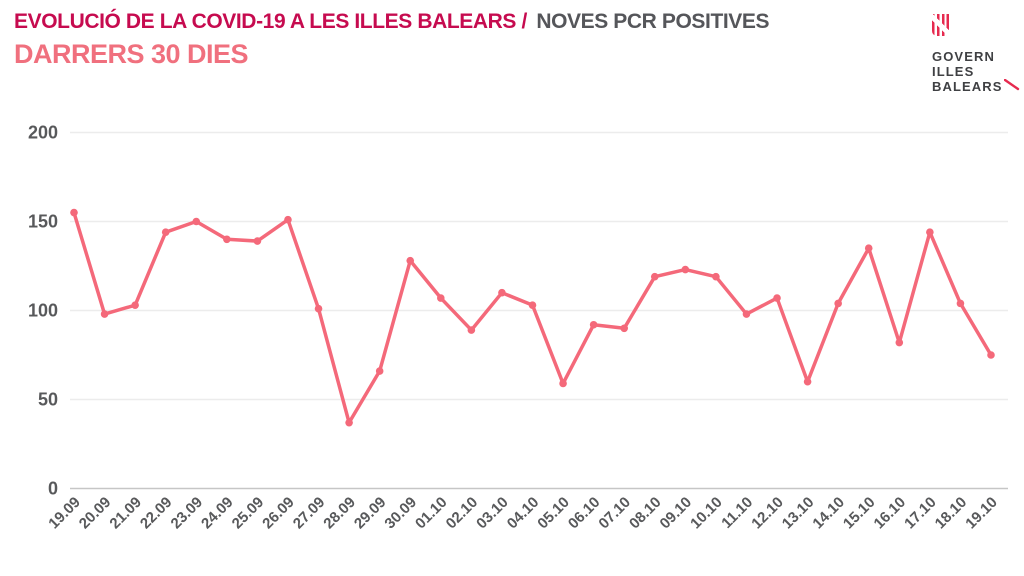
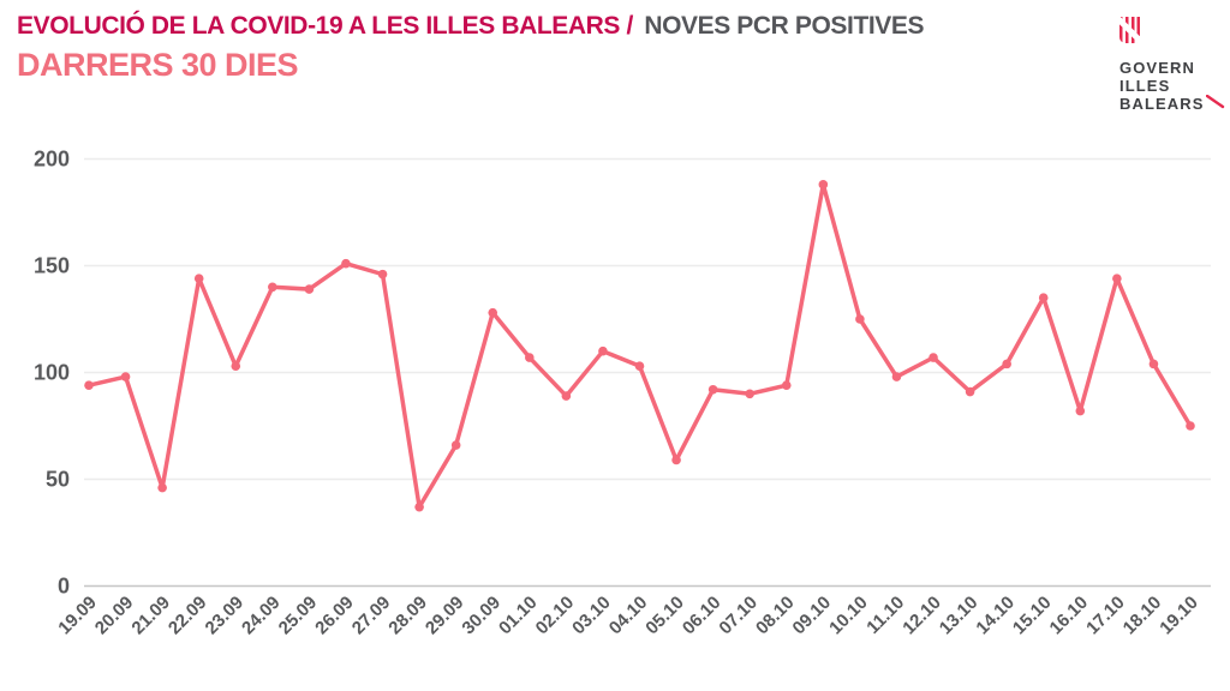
19.09: 155 -> 94
21.09: 103 -> 46
23.09: 150 -> 103
27.09: 101 -> 146
08.10: 119 -> 94
09.10: 123 -> 188
10.10: 119 -> 125
13.10: 60 -> 91
